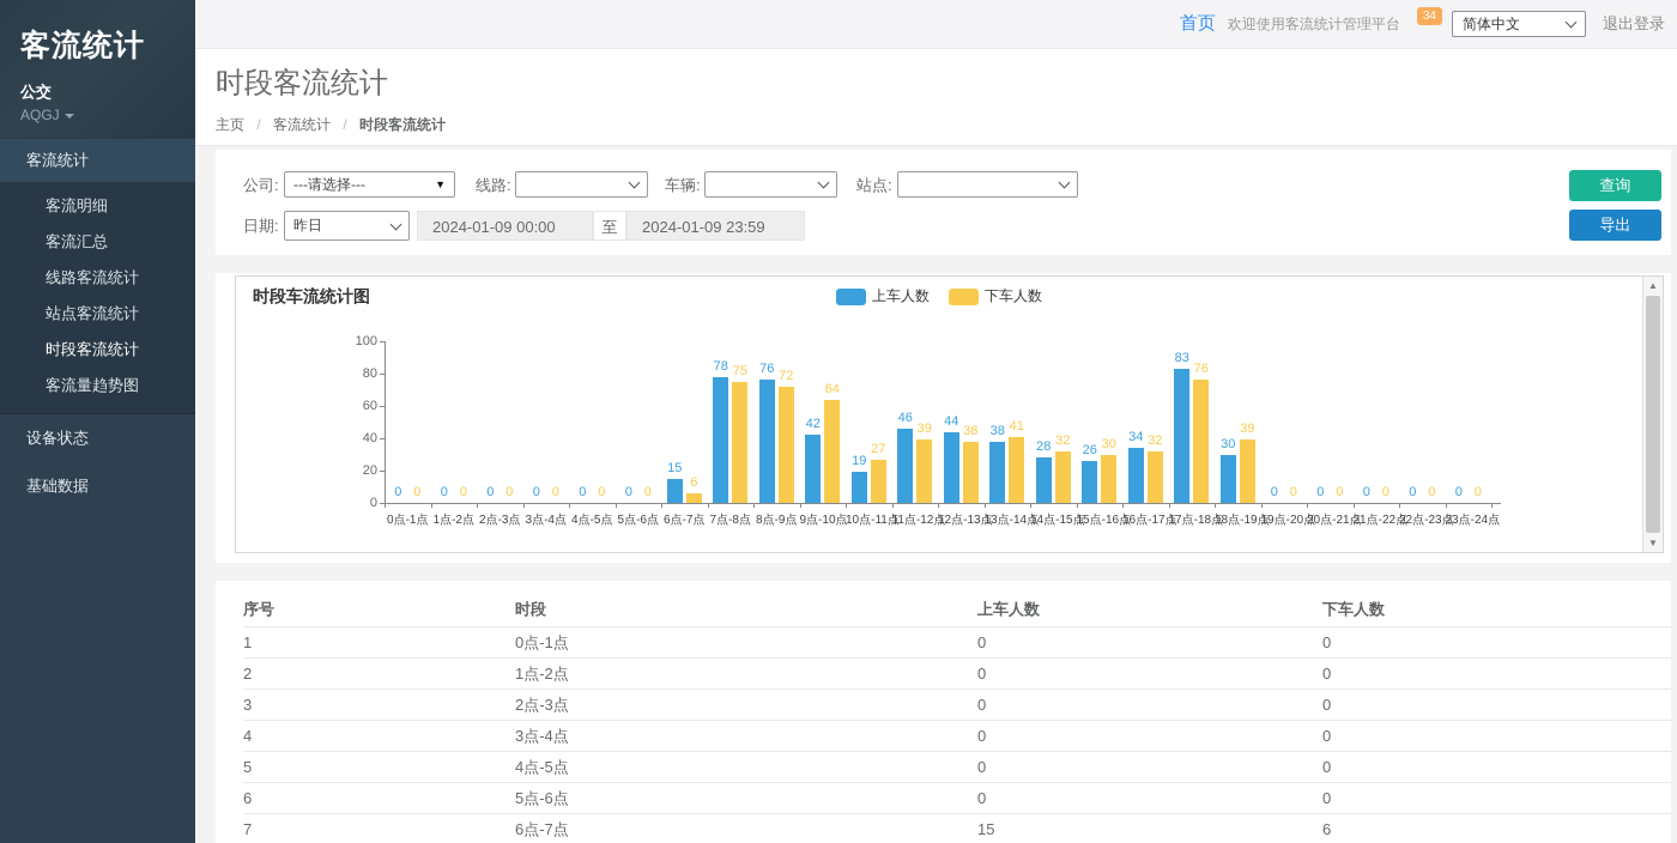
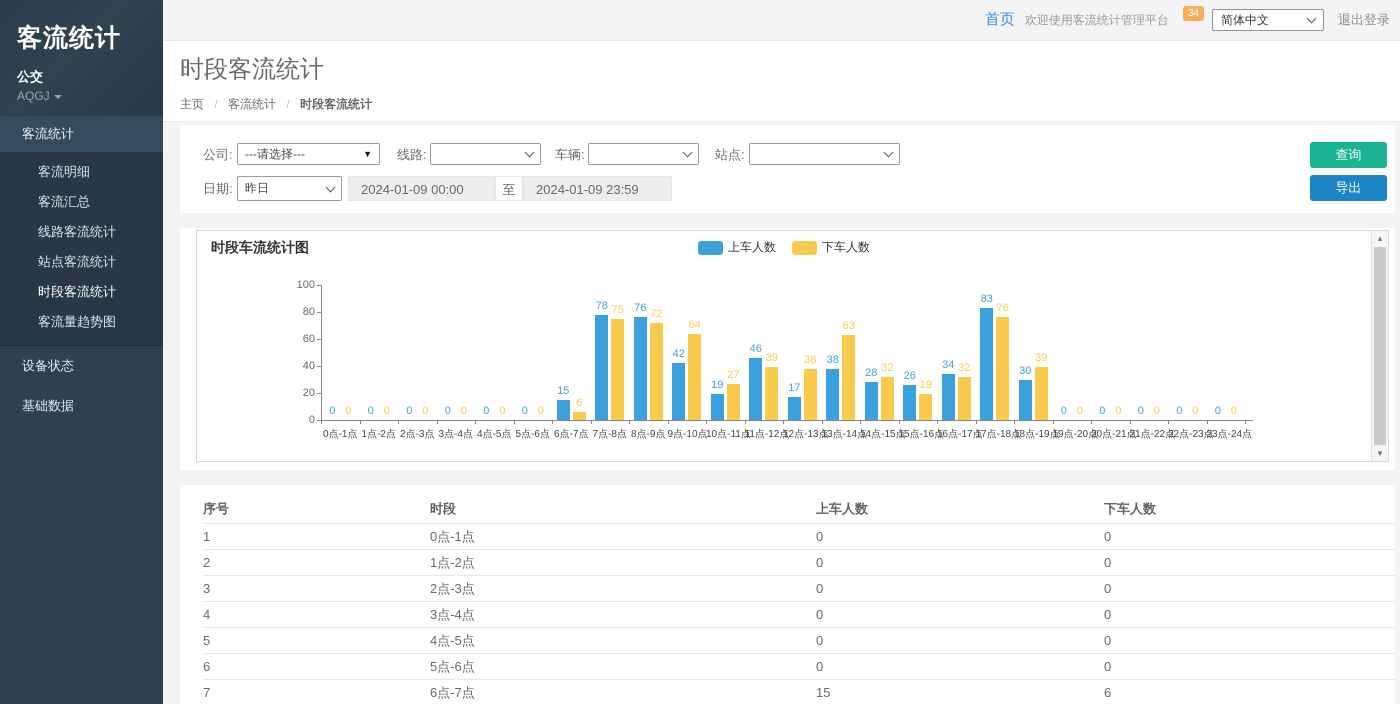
上车人数/12点-13点: 44 -> 17
下车人数/13点-14点: 41 -> 63
下车人数/15点-16点: 30 -> 19
